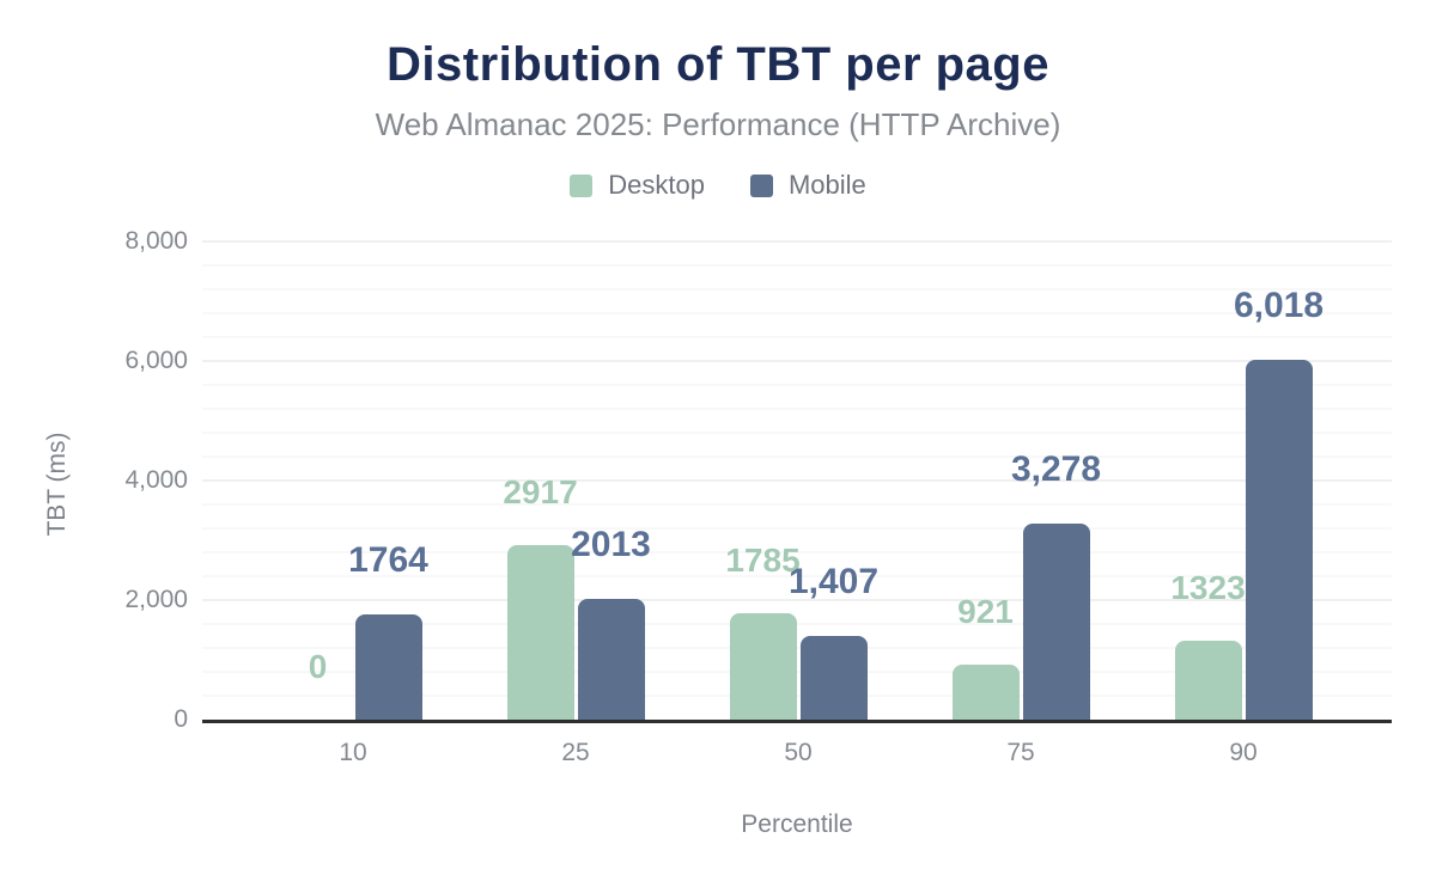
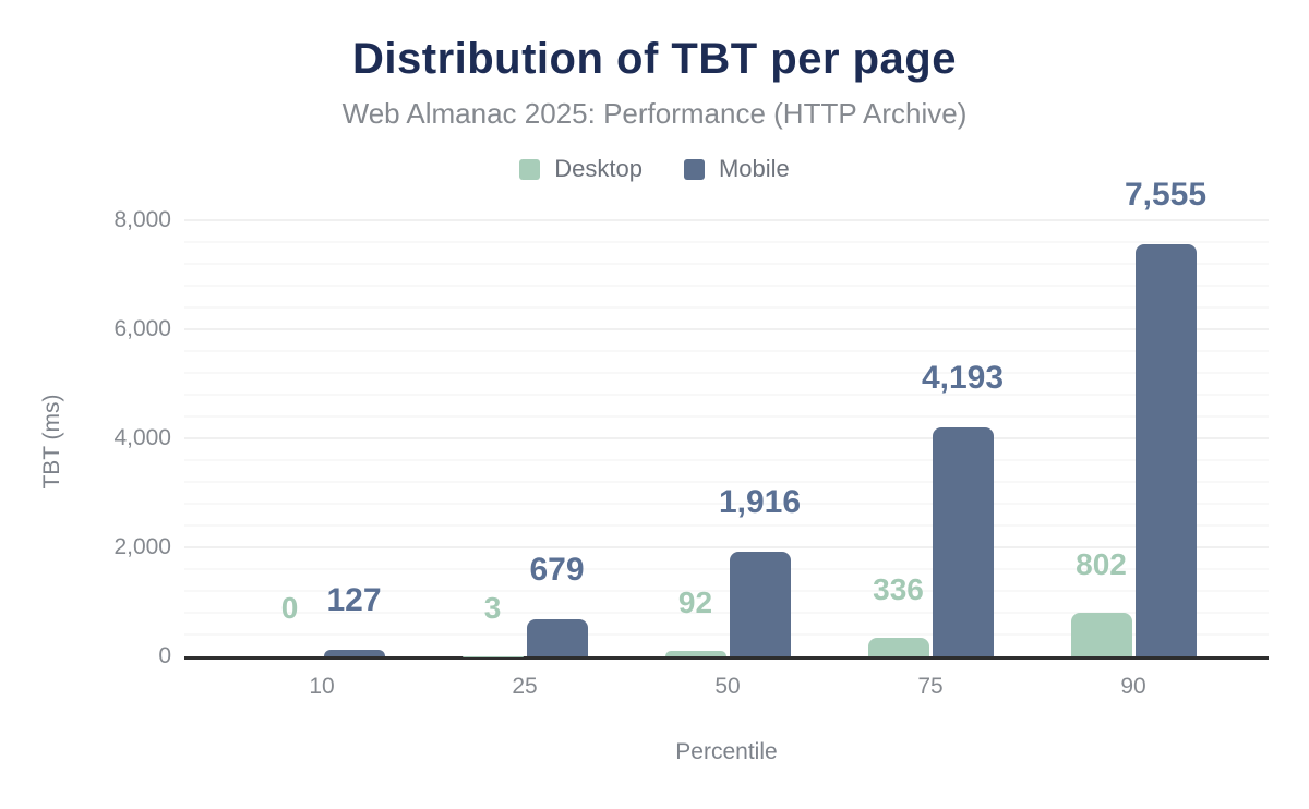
Mobile/10: 1764 -> 127
Desktop/25: 2917 -> 3
Mobile/25: 2013 -> 679
Desktop/50: 1785 -> 92
Mobile/50: 1,407 -> 1,916
Desktop/75: 921 -> 336
Mobile/75: 3,278 -> 4,193
Desktop/90: 1323 -> 802
Mobile/90: 6,018 -> 7,555
